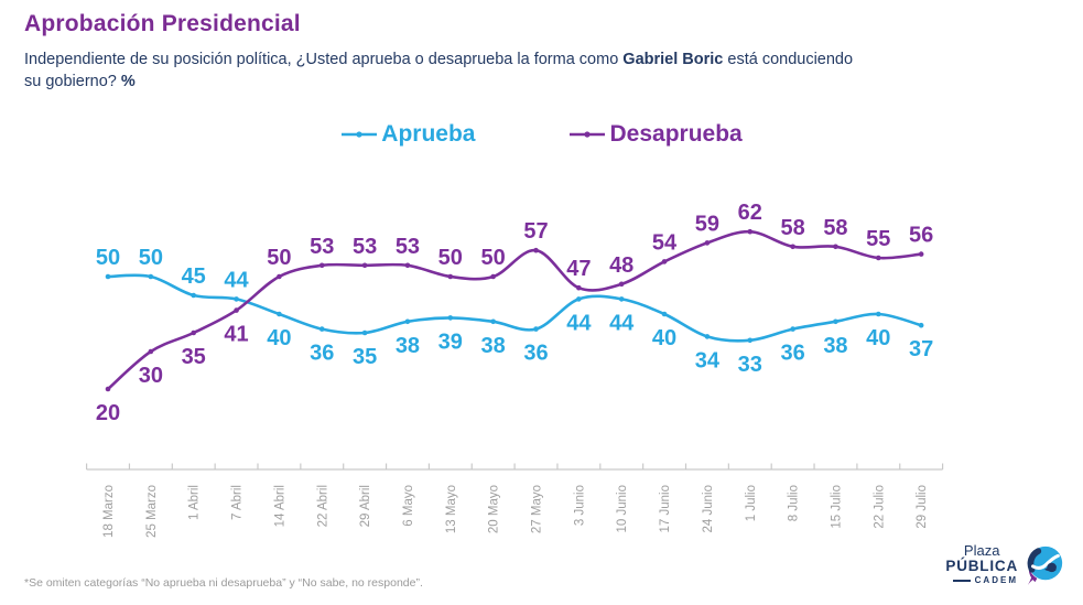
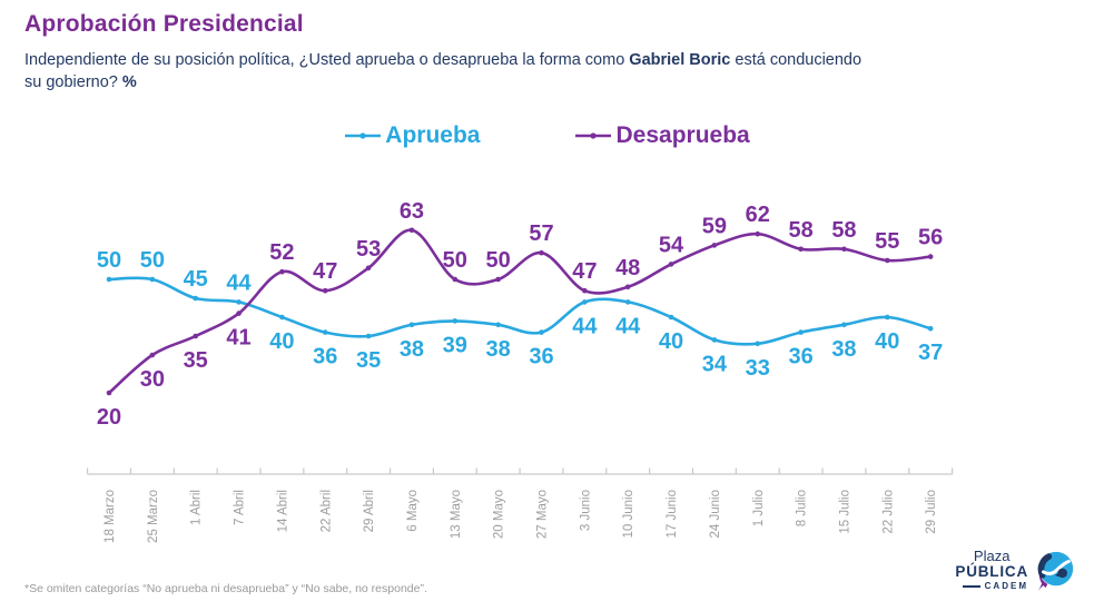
Desaprueba/14 Abril: 50 -> 52
Desaprueba/22 Abril: 53 -> 47
Desaprueba/6 Mayo: 53 -> 63
